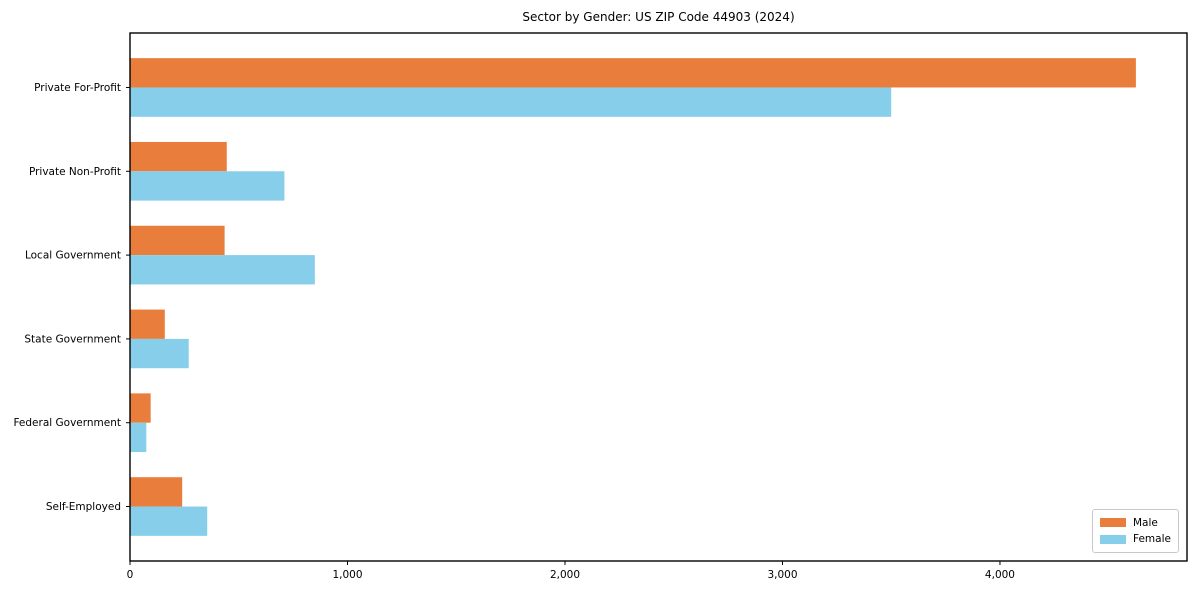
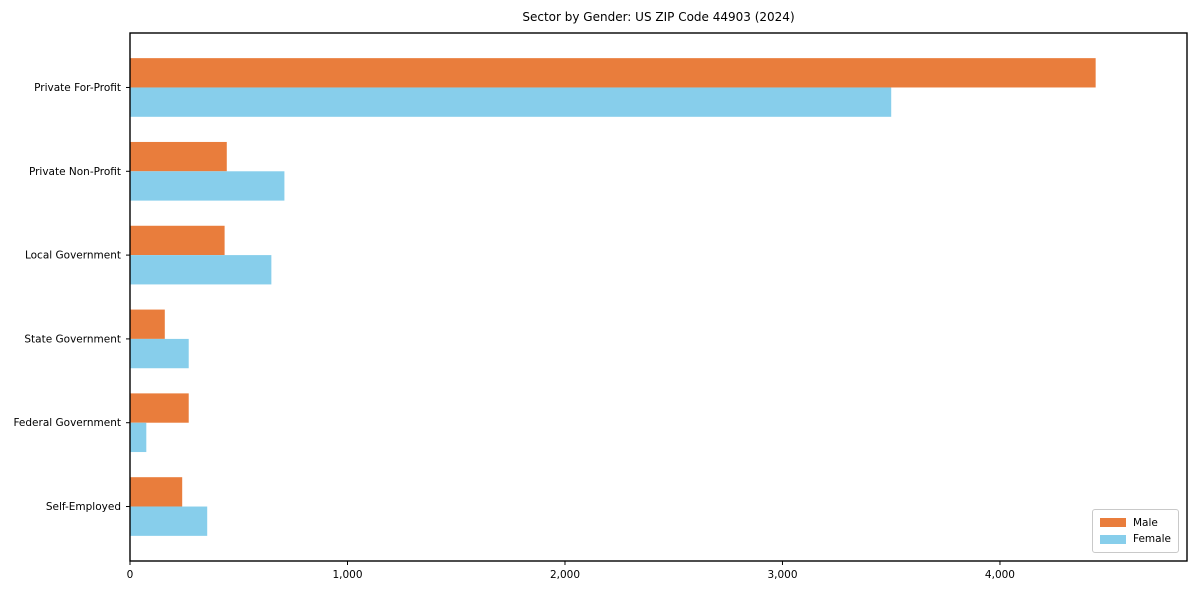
Male/Private For-Profit: 4620 -> 4440
Female/Local Government: 850 -> 650
Male/Federal Government: 100 -> 270
